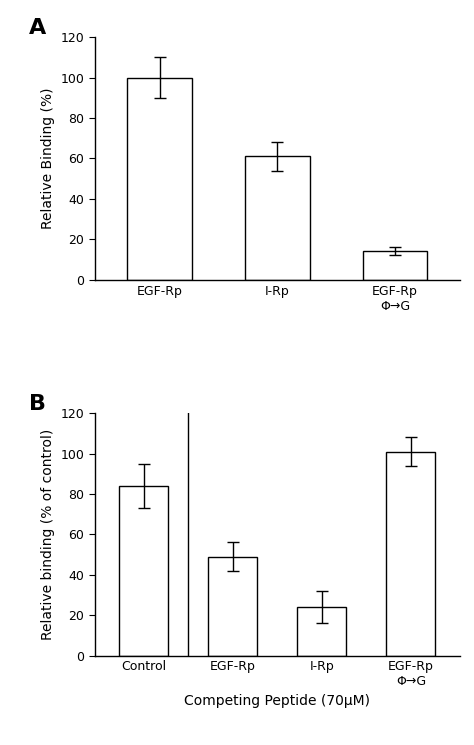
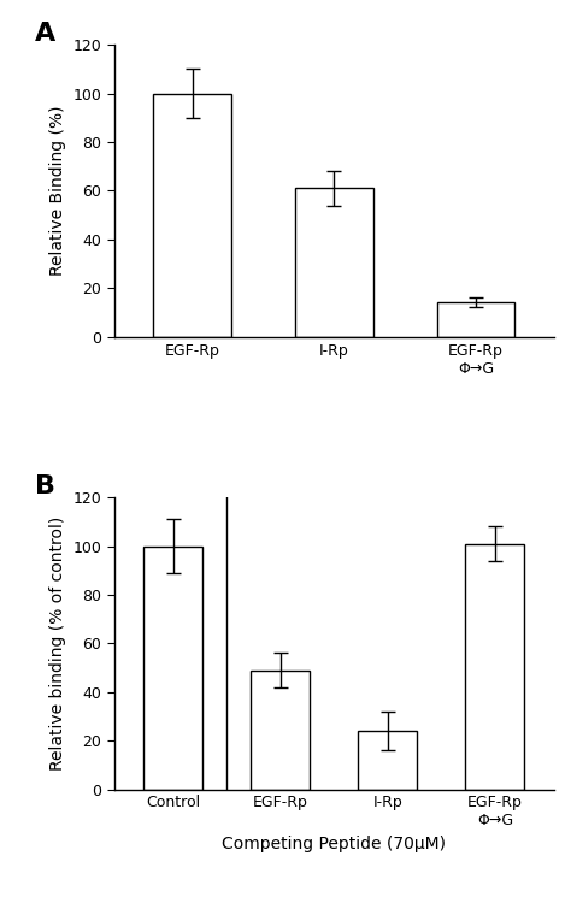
Control: 84 -> 100
